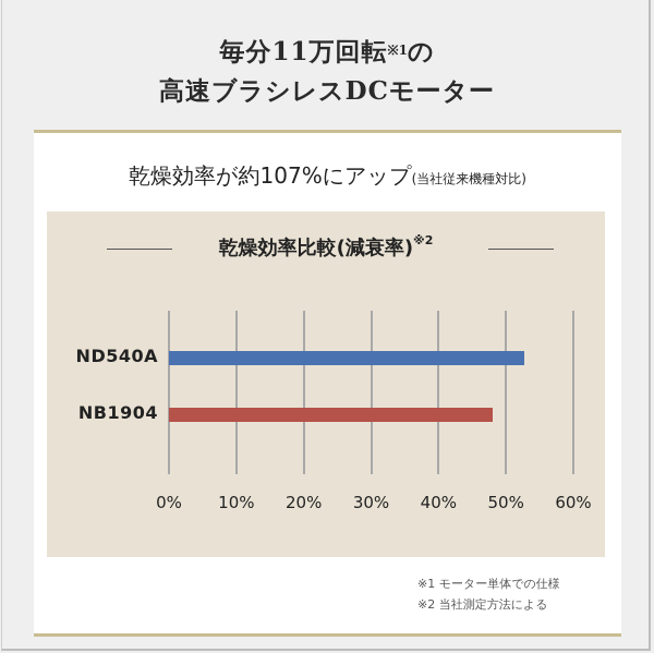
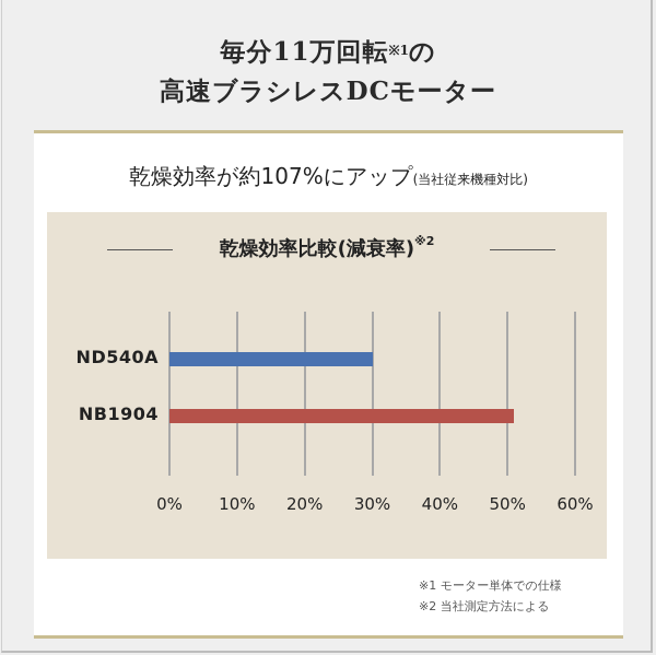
ND540A: 53% -> 30%
NB1904: 48% -> 51%
